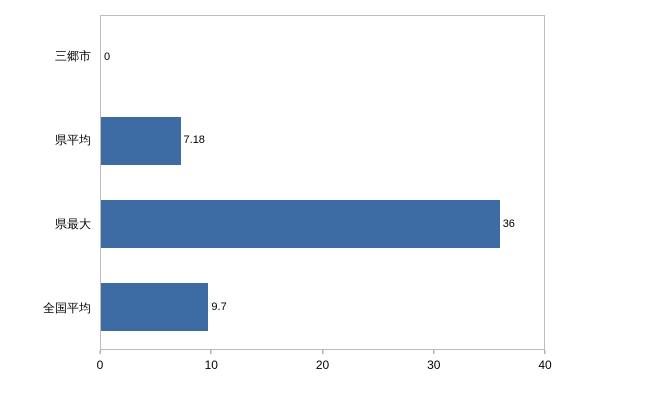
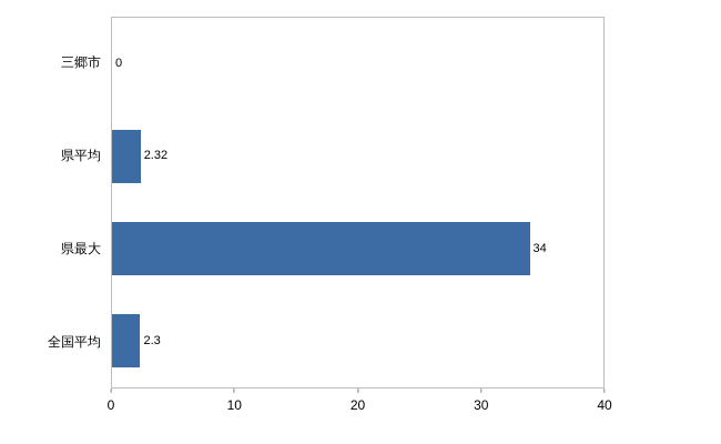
県平均: 7.18 -> 2.32
県最大: 36 -> 34
全国平均: 9.7 -> 2.3
